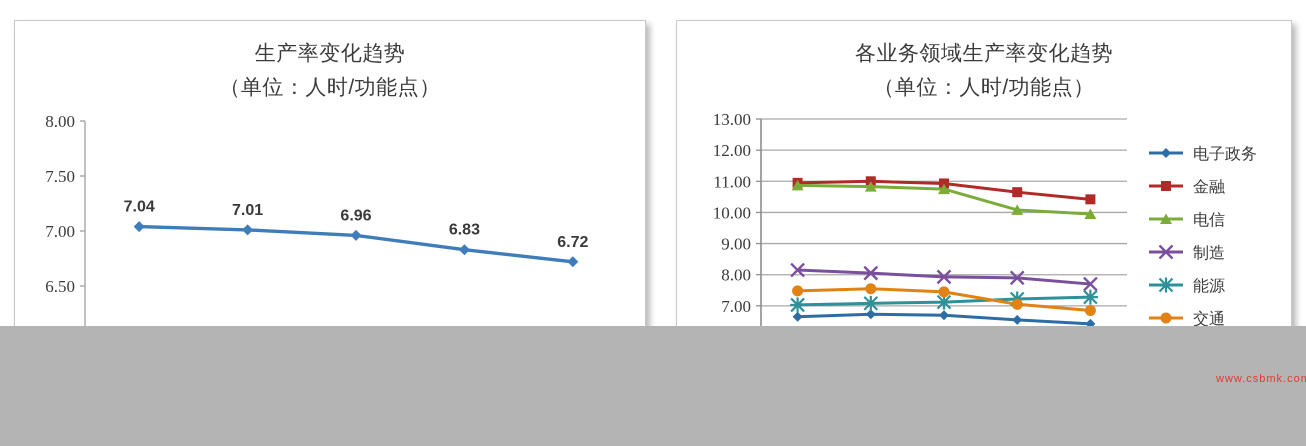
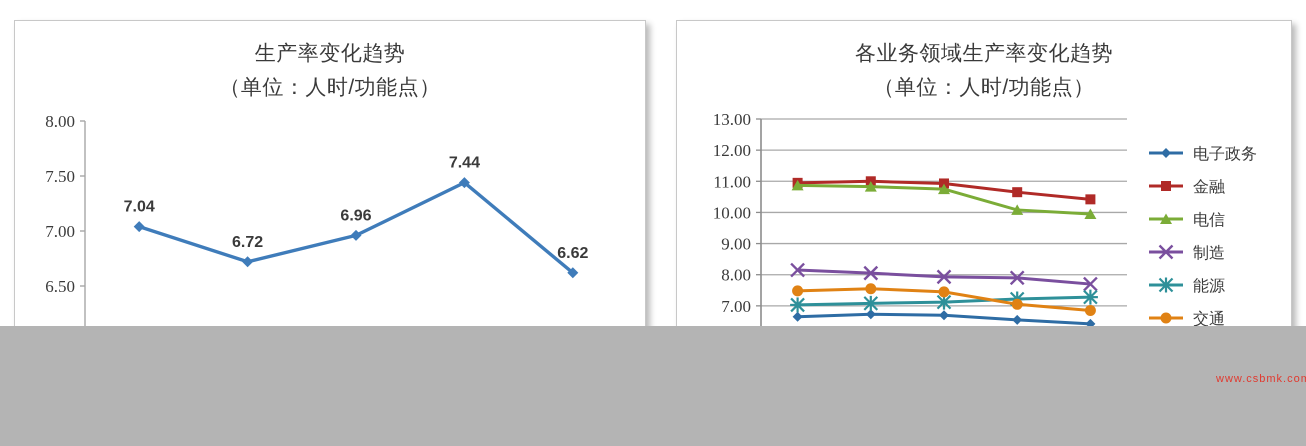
生产率变化趋势/2022年: 7.01 -> 6.72
生产率变化趋势/2024年: 6.83 -> 7.44
生产率变化趋势/2025年: 6.72 -> 6.62
